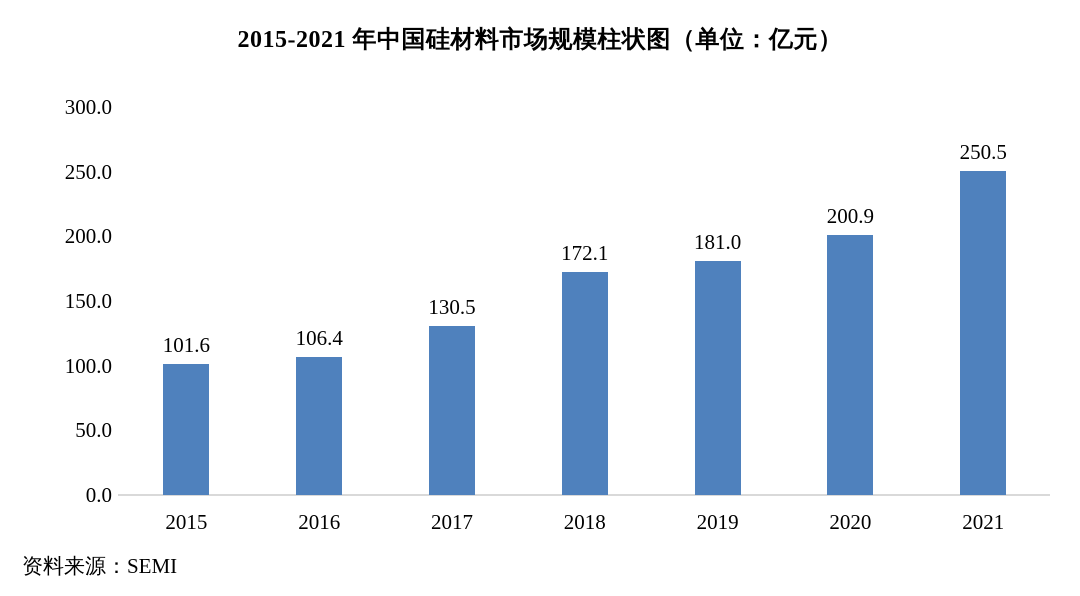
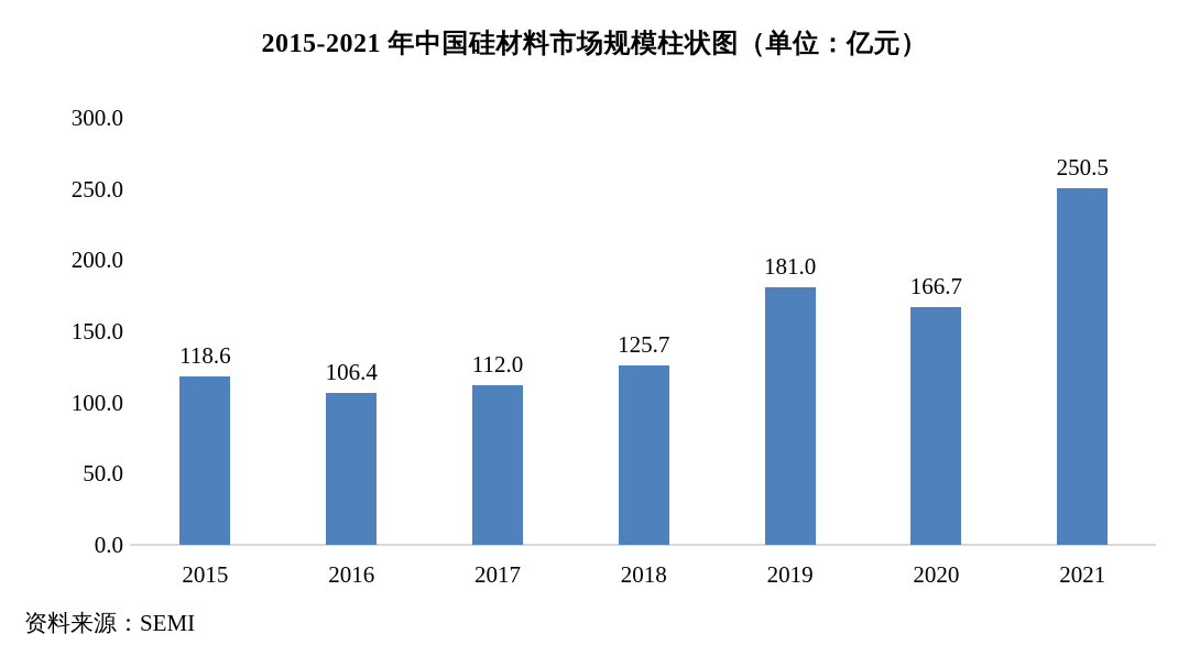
2015: 101.6 -> 118.6
2017: 130.5 -> 112.0
2018: 172.1 -> 125.7
2020: 200.9 -> 166.7
